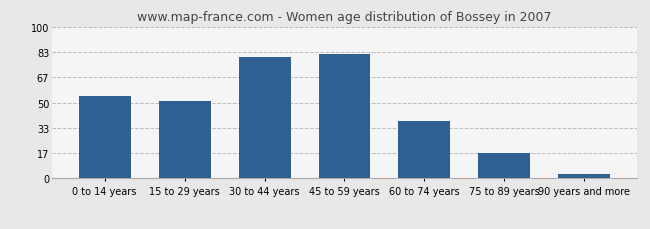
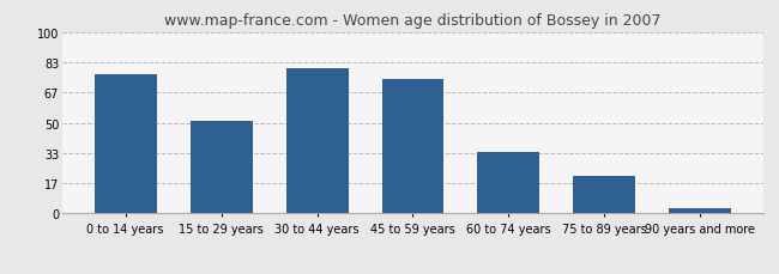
0 to 14 years: 54 -> 77
45 to 59 years: 82 -> 74
60 to 74 years: 38 -> 34
75 to 89 years: 17 -> 21
